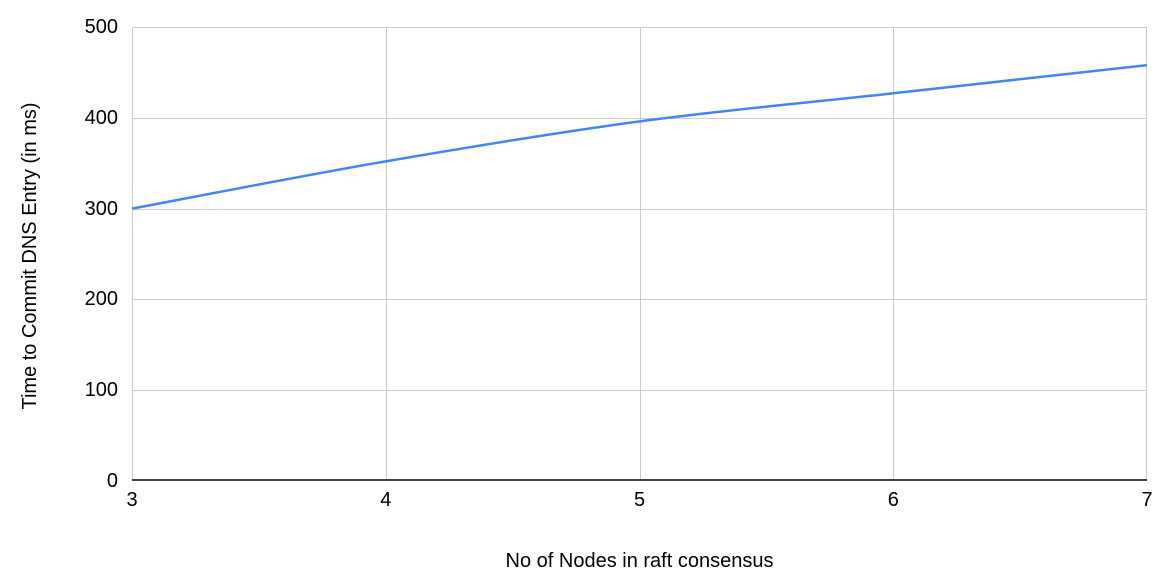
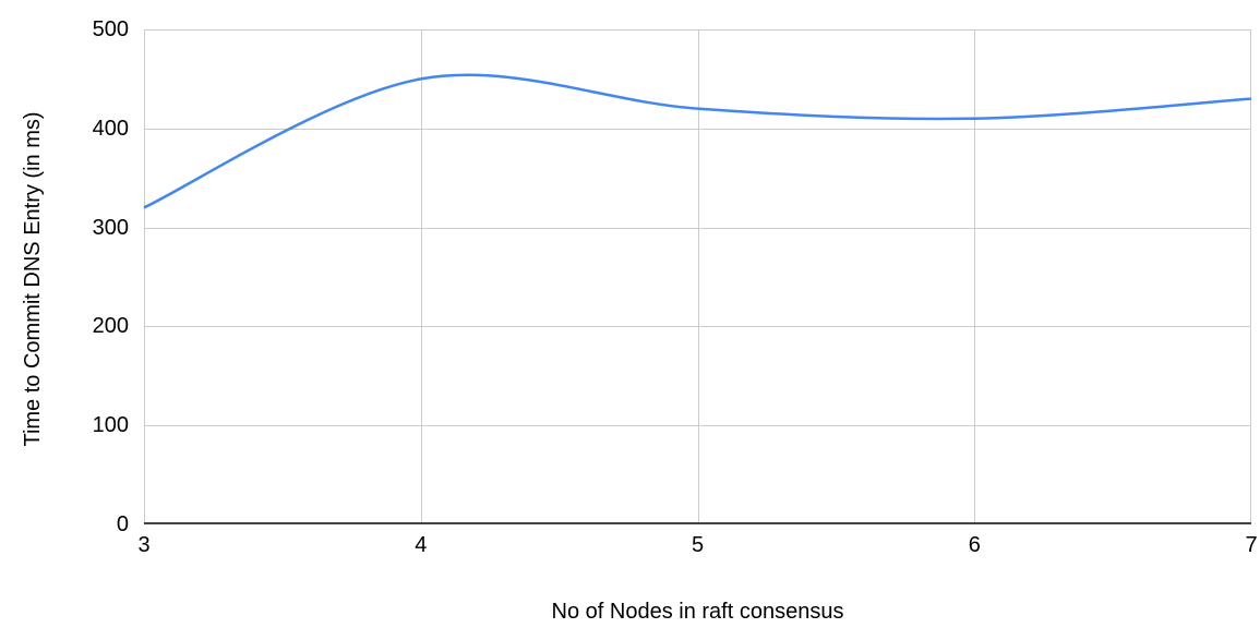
3: 300 -> 320
4: 350 -> 450
5: 400 -> 420
6: 430 -> 410
7: 460 -> 430
